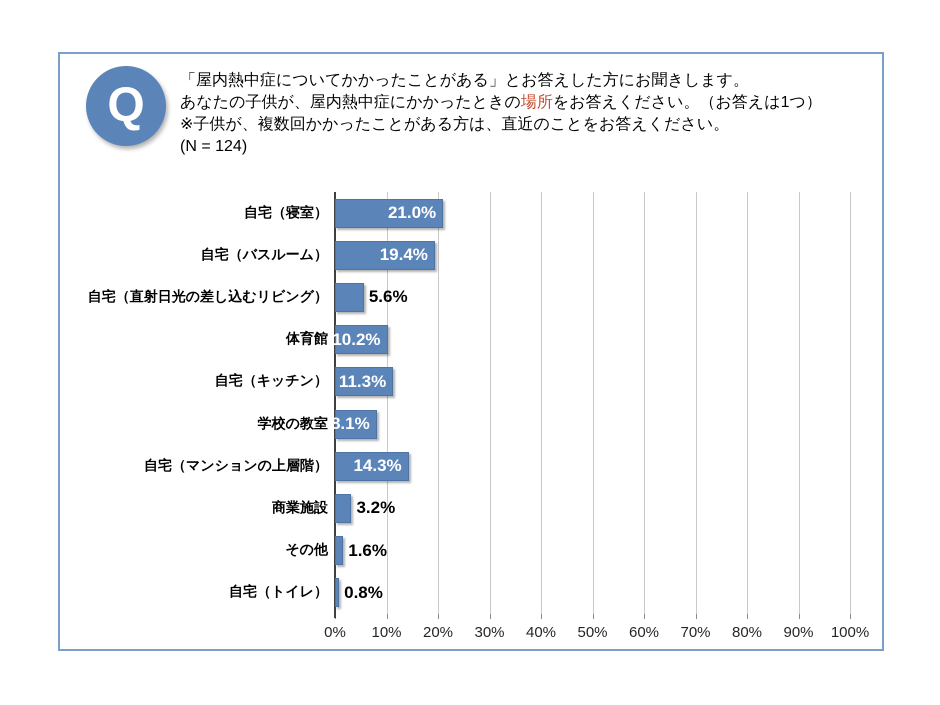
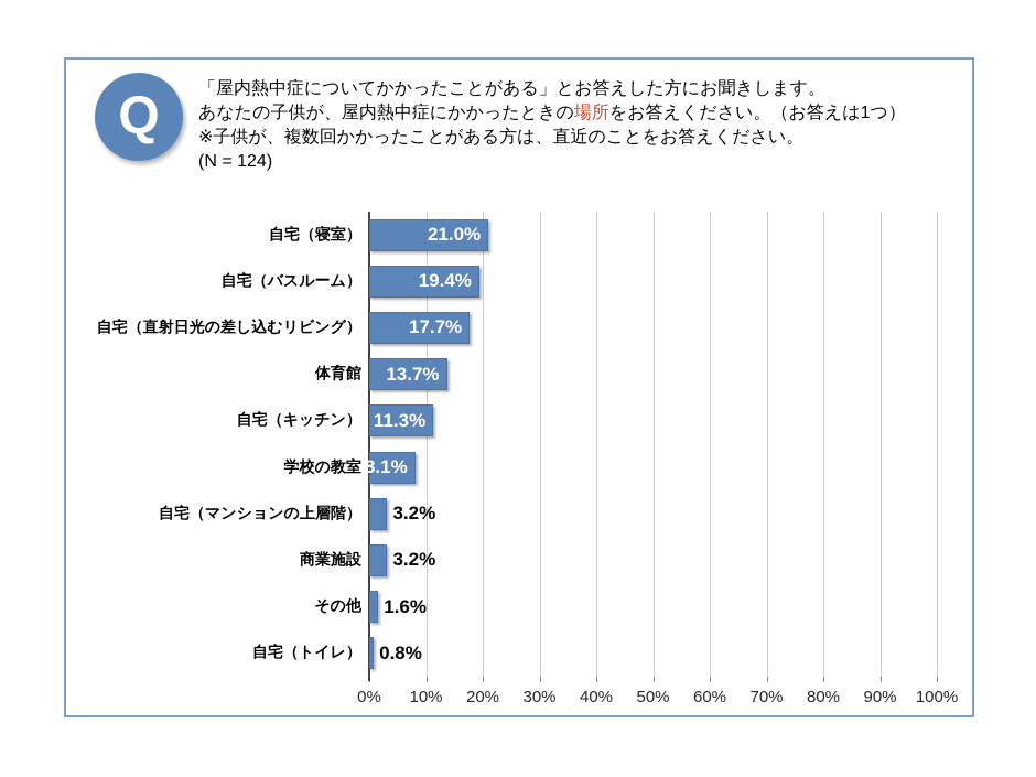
自宅（直射日光の差し込むリビング）: 5.6% -> 17.7%
体育館: 10.2% -> 13.7%
自宅（マンションの上層階）: 14.3% -> 3.2%
